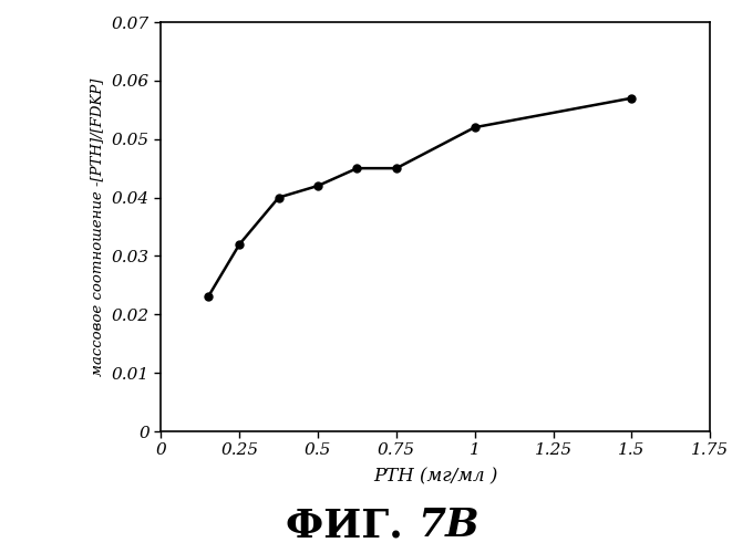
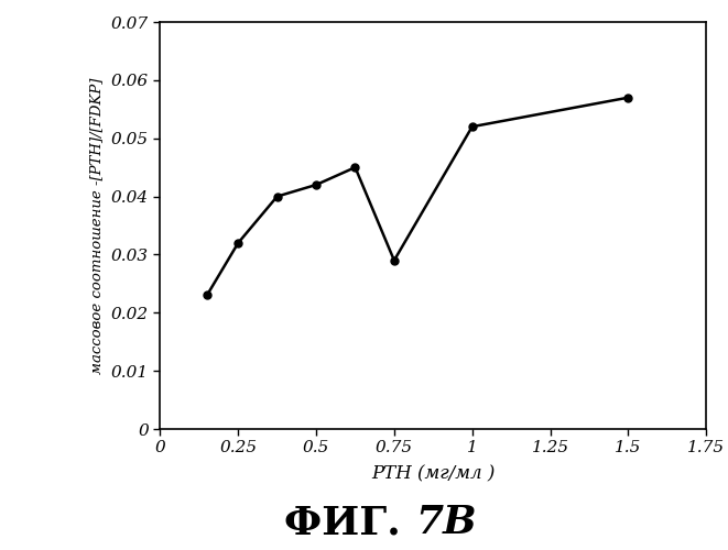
0.75: 0.045 -> 0.029
